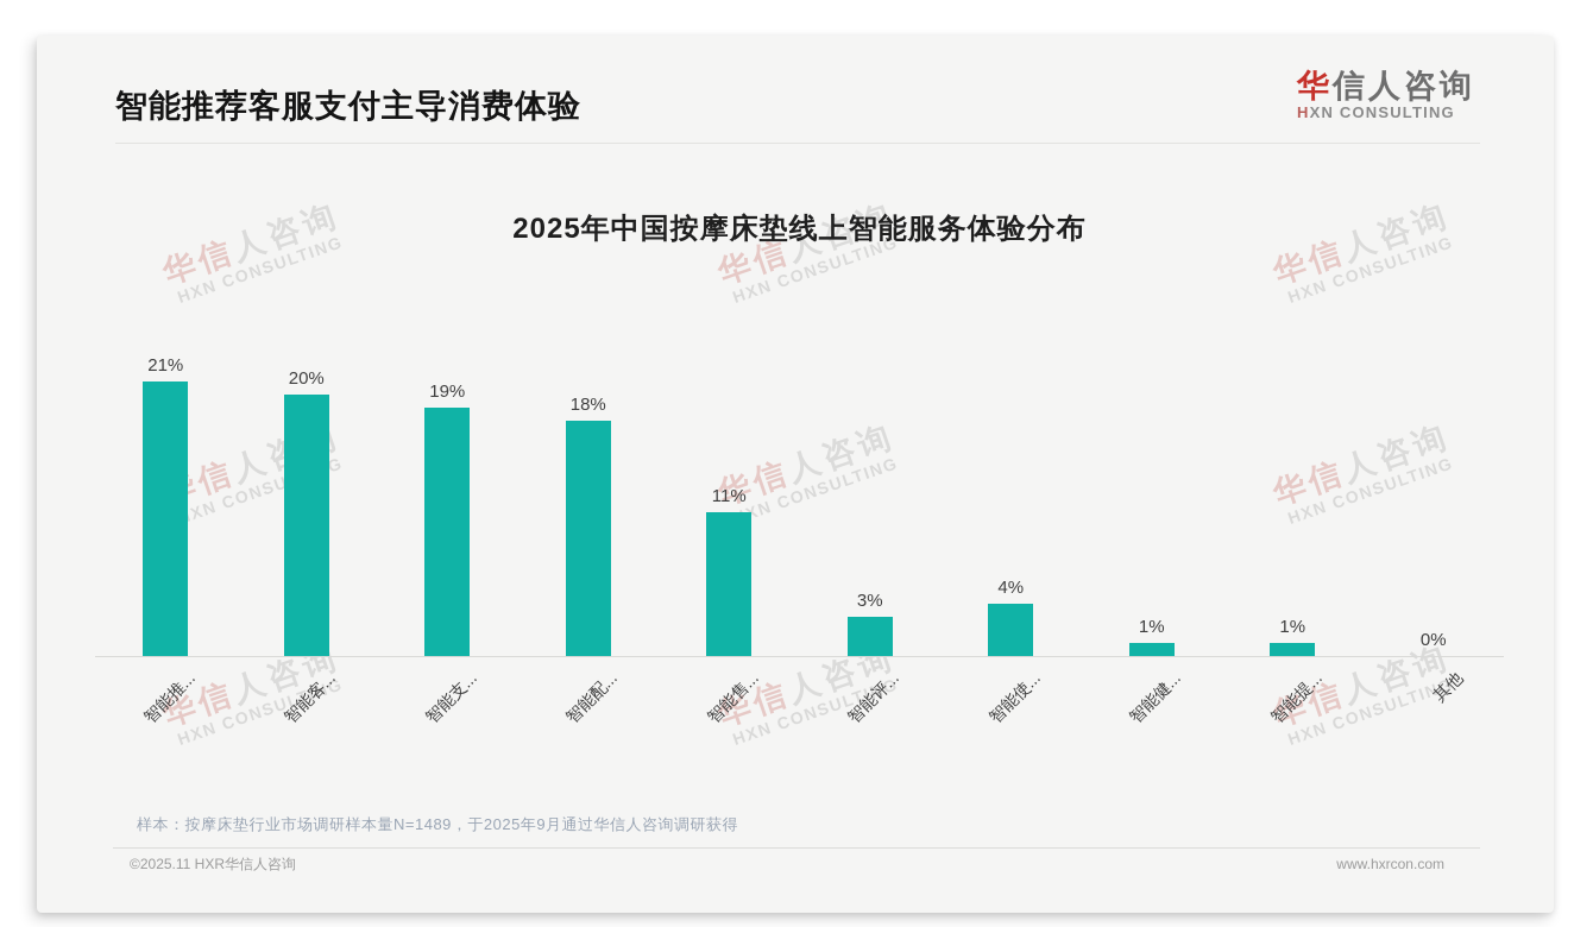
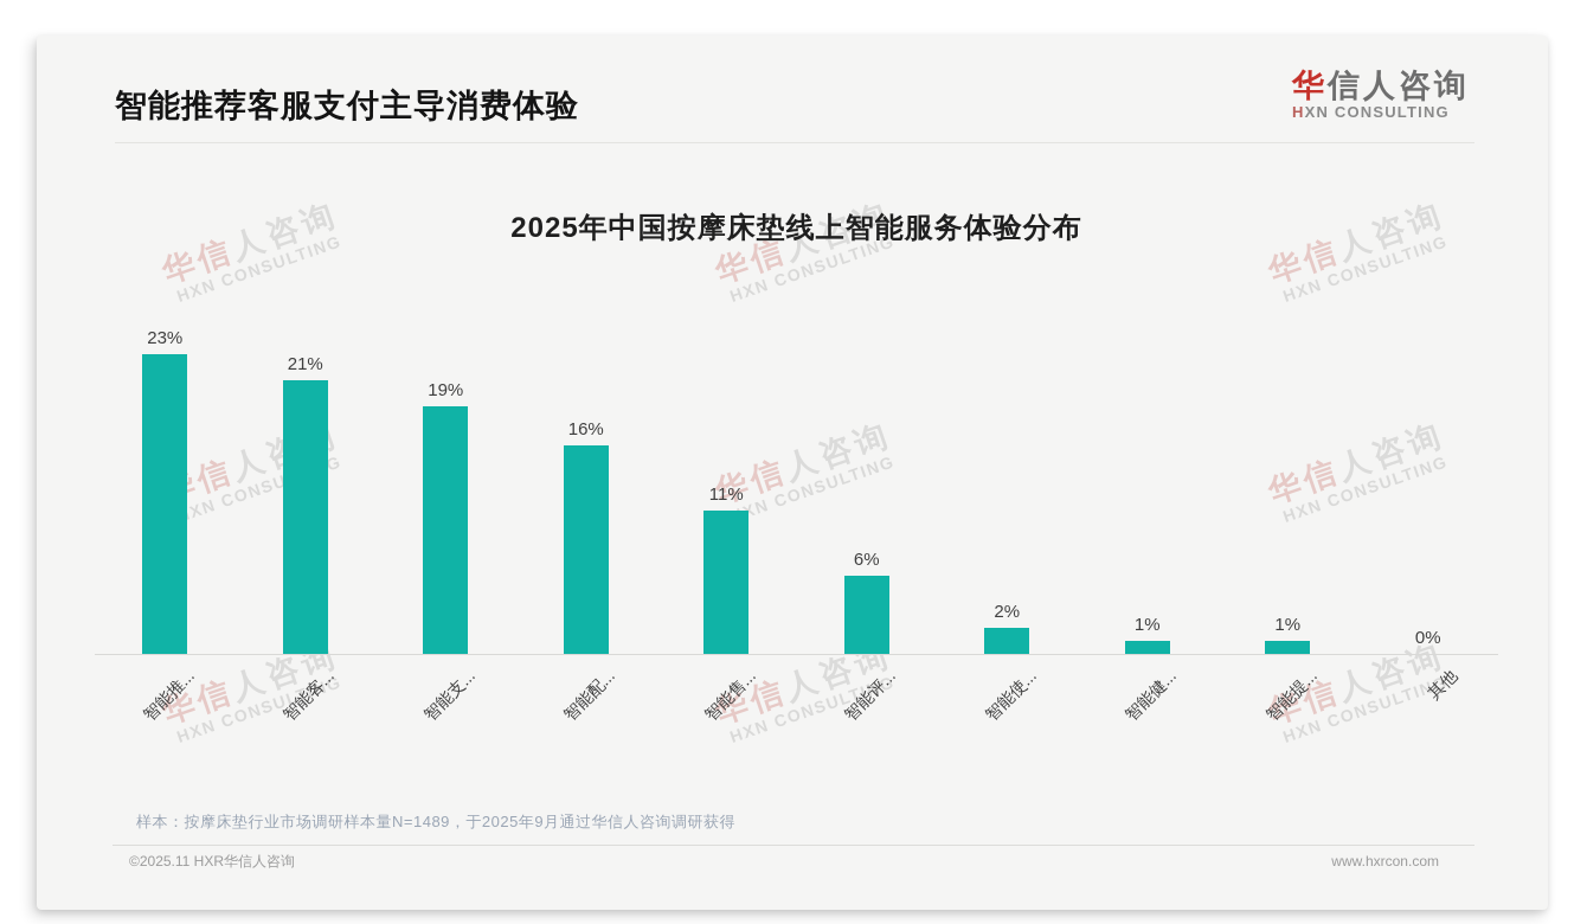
智能推...: 21% -> 23%
智能客...: 20% -> 21%
智能配...: 18% -> 16%
智能评...: 3% -> 6%
智能使...: 4% -> 2%
